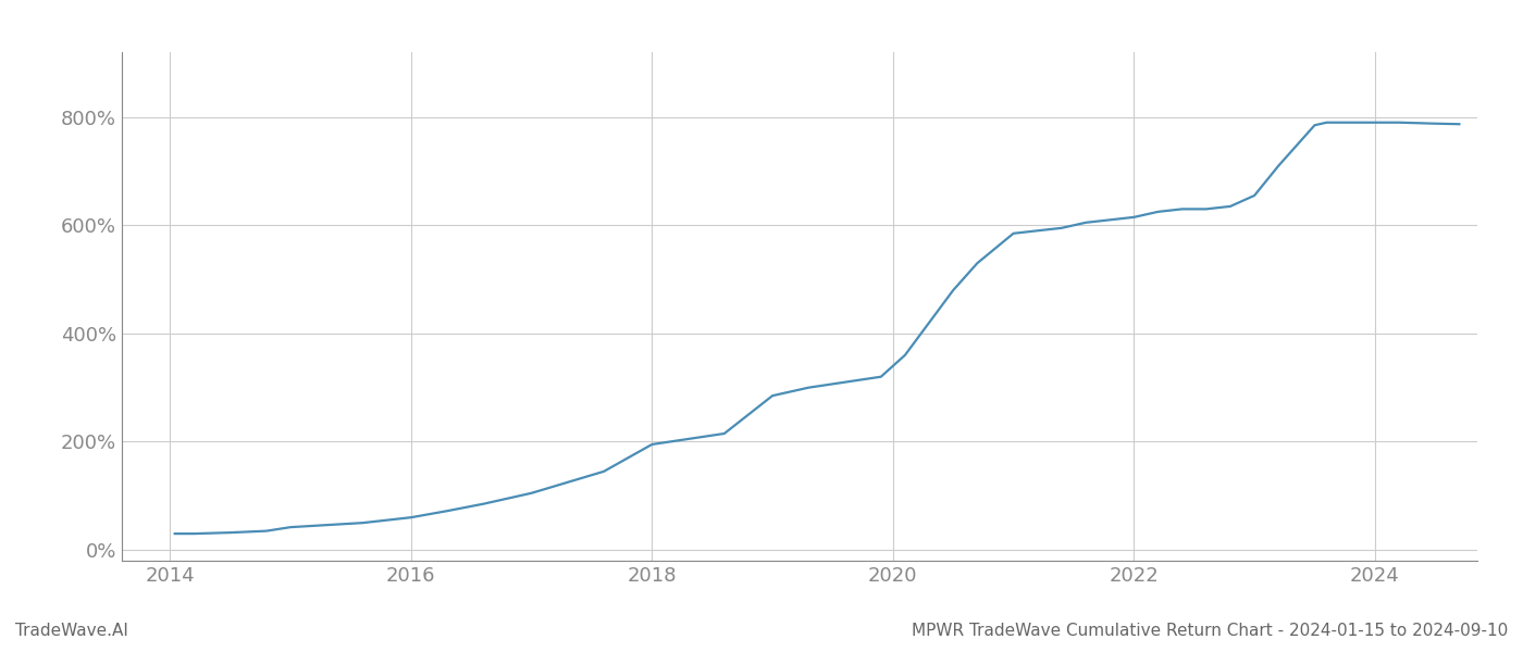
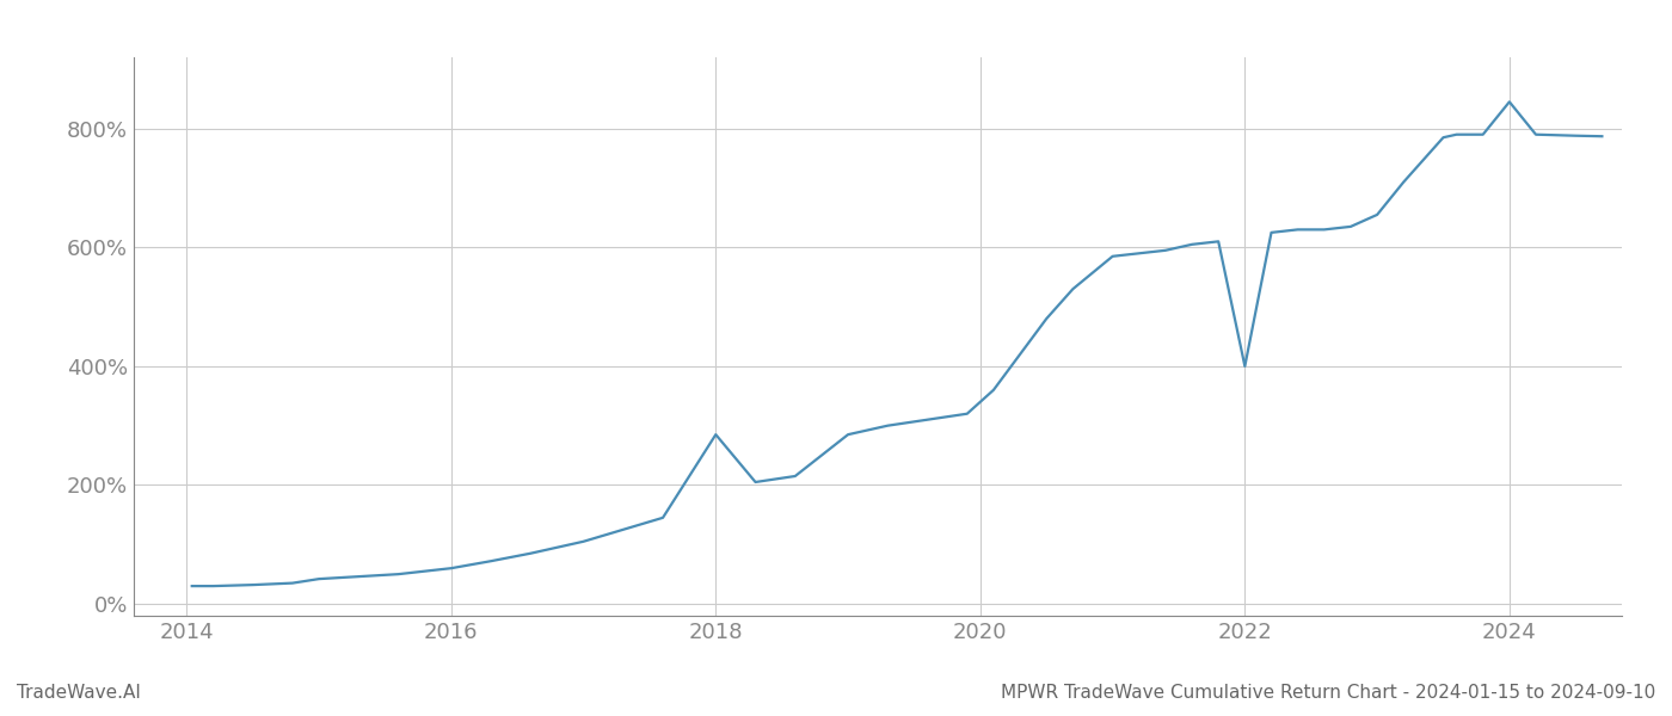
2018: 195% -> 285%
2022: 615% -> 400%
2024: 790% -> 845%
